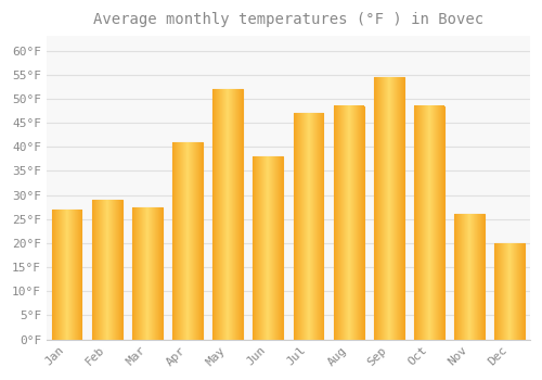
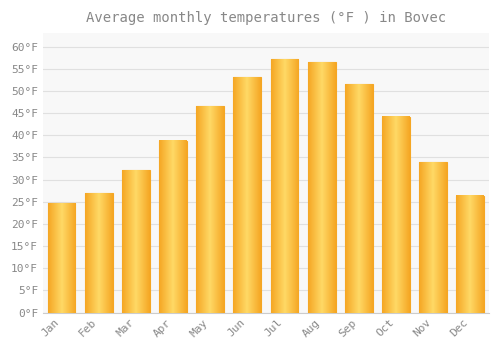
Jan: 27.0°F -> 24.8°F
Feb: 29.0°F -> 27.0°F
Mar: 27.5°F -> 32.2°F
Apr: 41.0°F -> 38.8°F
May: 52.0°F -> 46.6°F
Jun: 38.0°F -> 53.2°F
Jul: 47.0°F -> 57.2°F
Aug: 48.5°F -> 56.5°F
Sep: 54.5°F -> 51.5°F
Oct: 48.5°F -> 44.2°F
Nov: 26.0°F -> 34.0°F
Dec: 20.0°F -> 26.4°F
